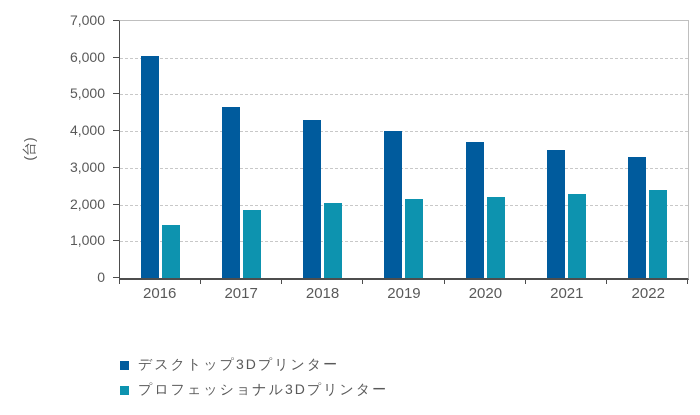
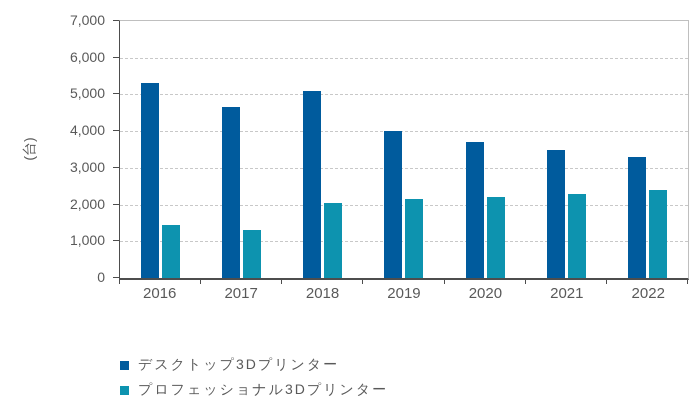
デスクトップ3Dプリンター/2016: 6000 -> 5300
プロフェッショナル3Dプリンター/2017: 1800 -> 1300
デスクトップ3Dプリンター/2018: 4300 -> 5100
